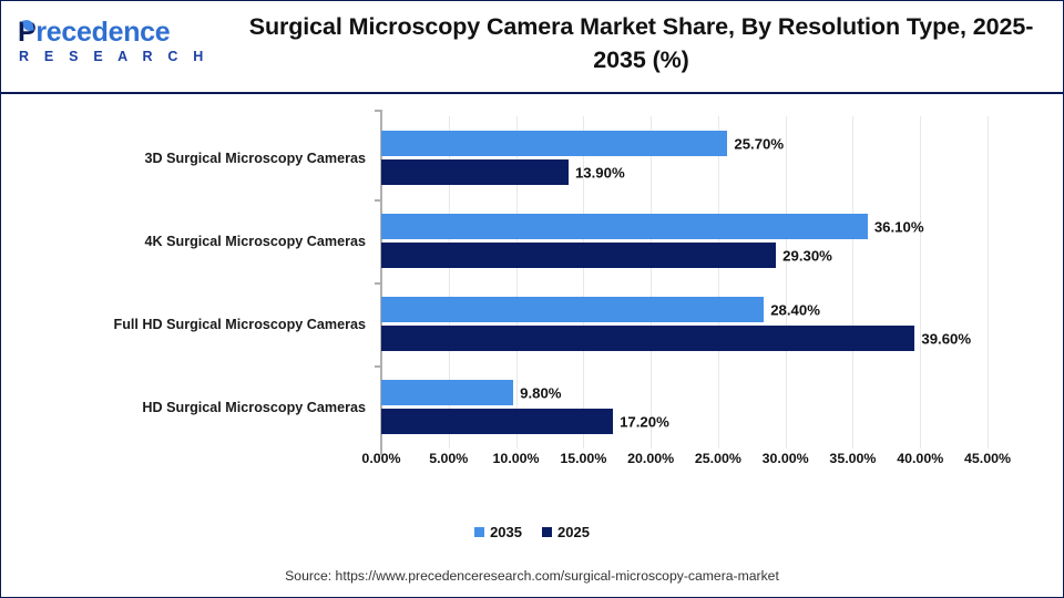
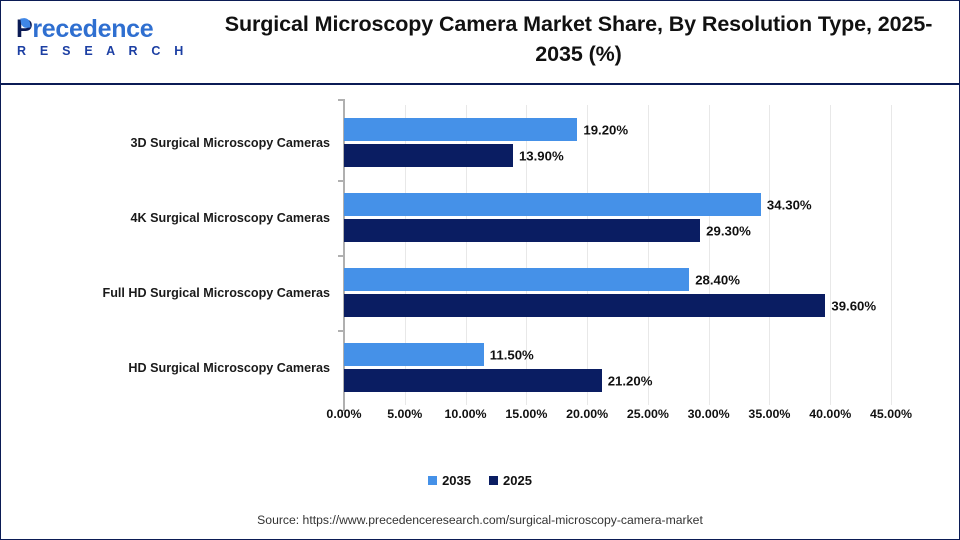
2035/3D Surgical Microscopy Cameras: 25.70% -> 19.20%
2035/4K Surgical Microscopy Cameras: 36.10% -> 34.30%
2035/HD Surgical Microscopy Cameras: 9.80% -> 11.50%
2025/HD Surgical Microscopy Cameras: 17.20% -> 21.20%
